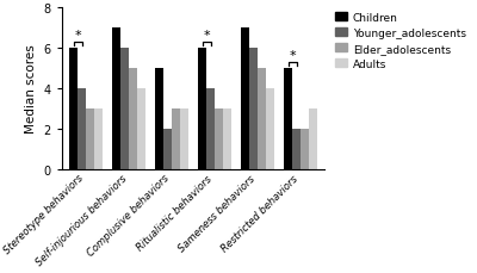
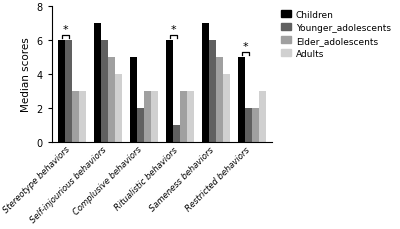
Younger_adolescents/Stereotype behaviors: 4 -> 6
Younger_adolescents/Ritualistic behaviors: 4 -> 1
